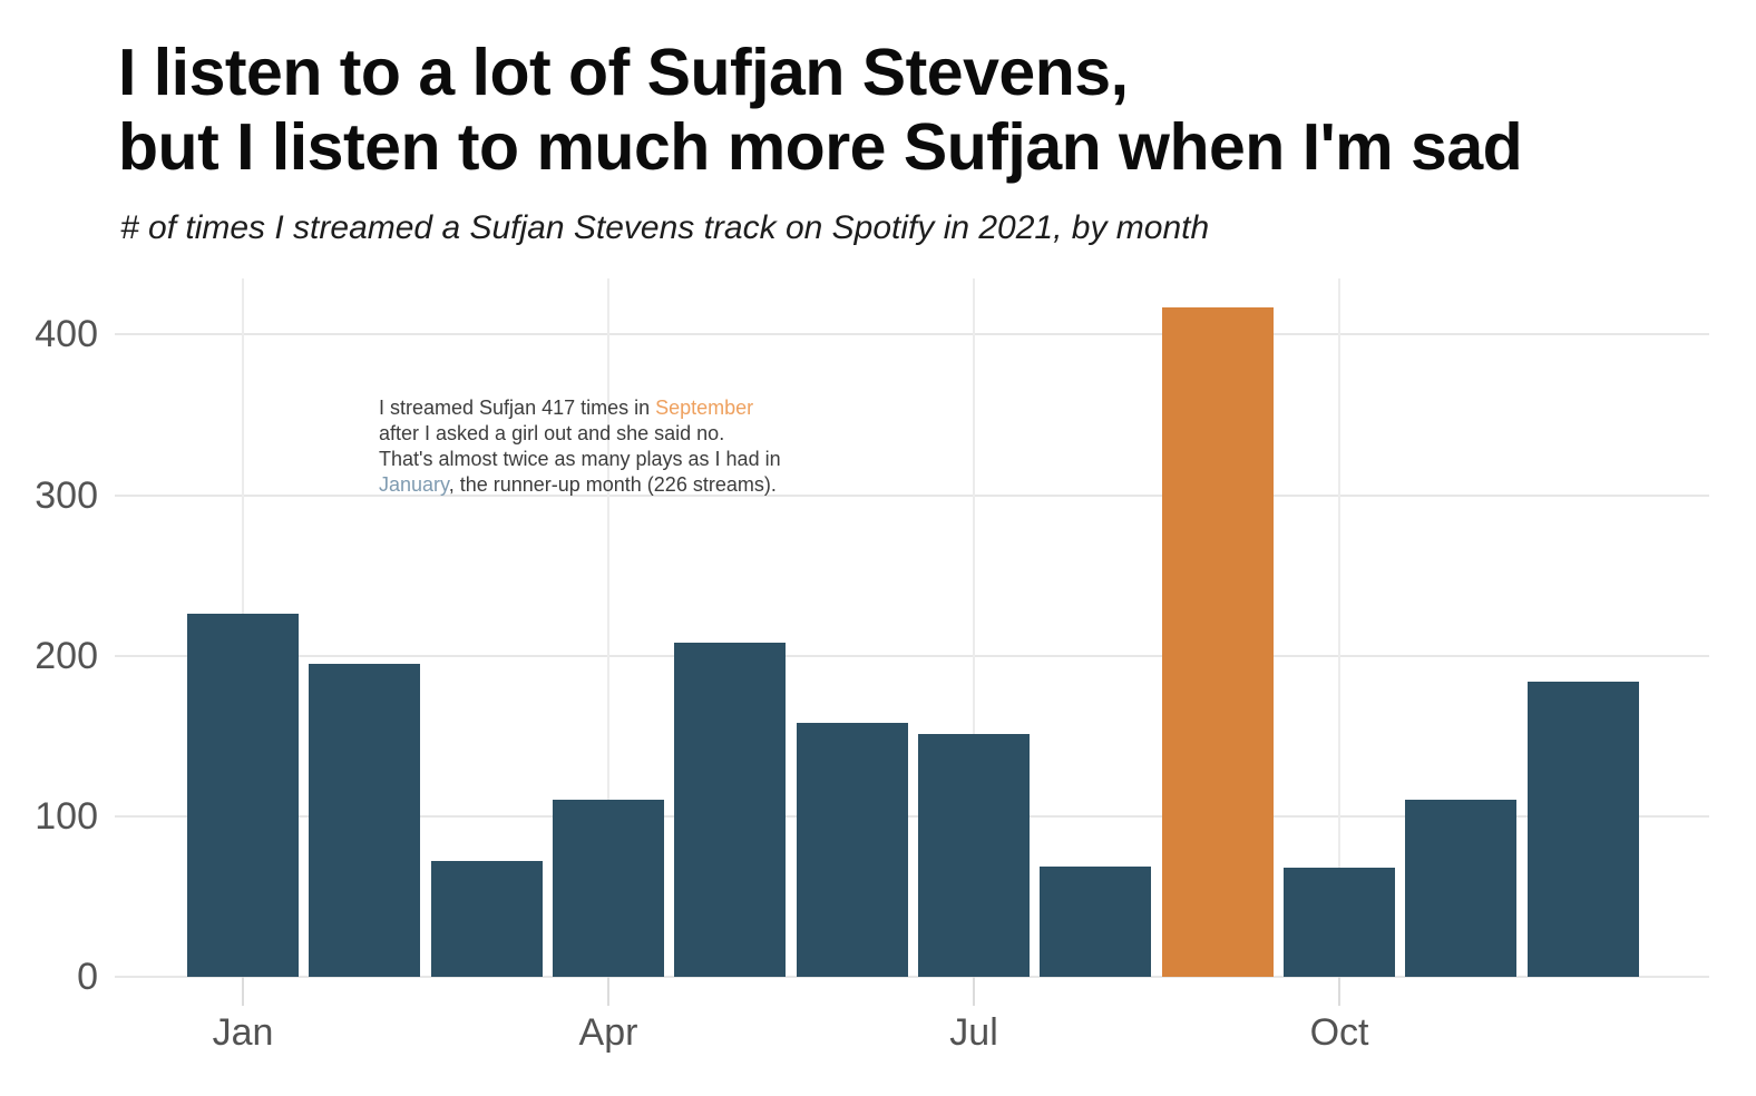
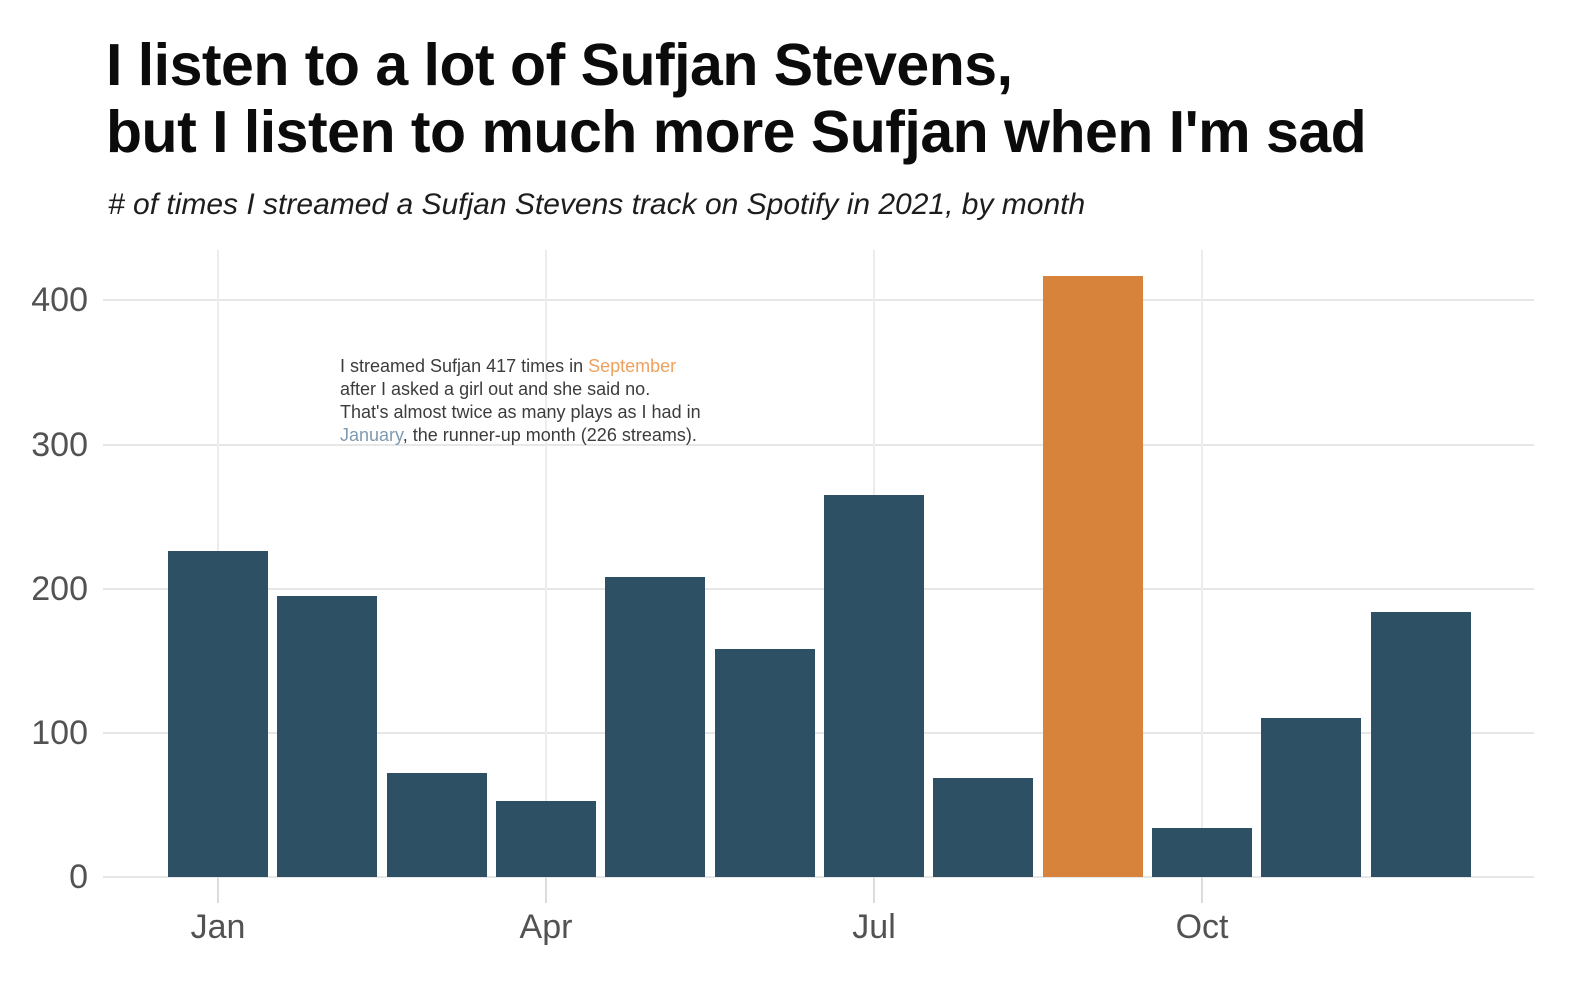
Apr: 110 -> 53
Jul: 151 -> 265
Oct: 68 -> 34
